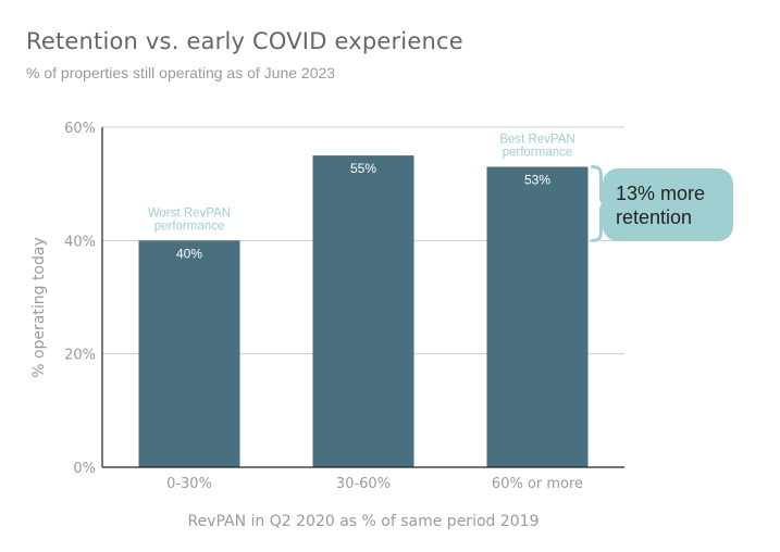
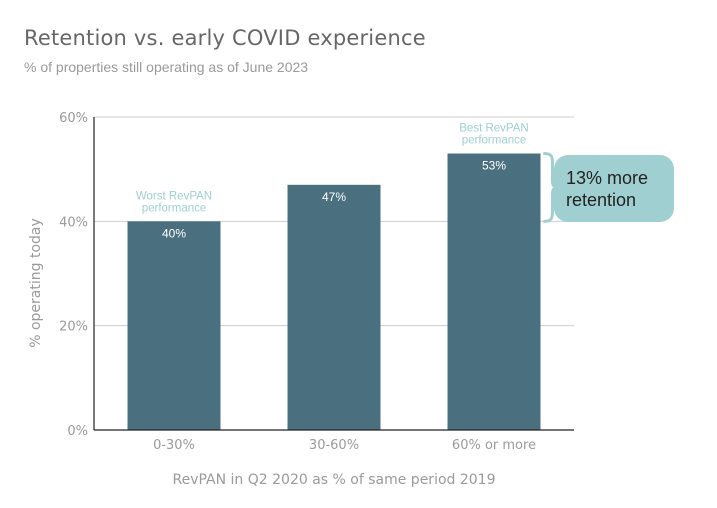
30-60%: 55% -> 47%
